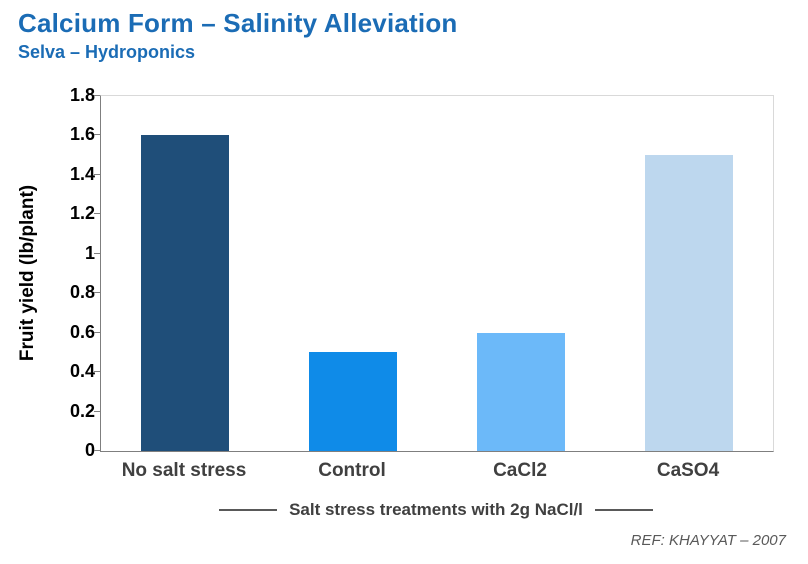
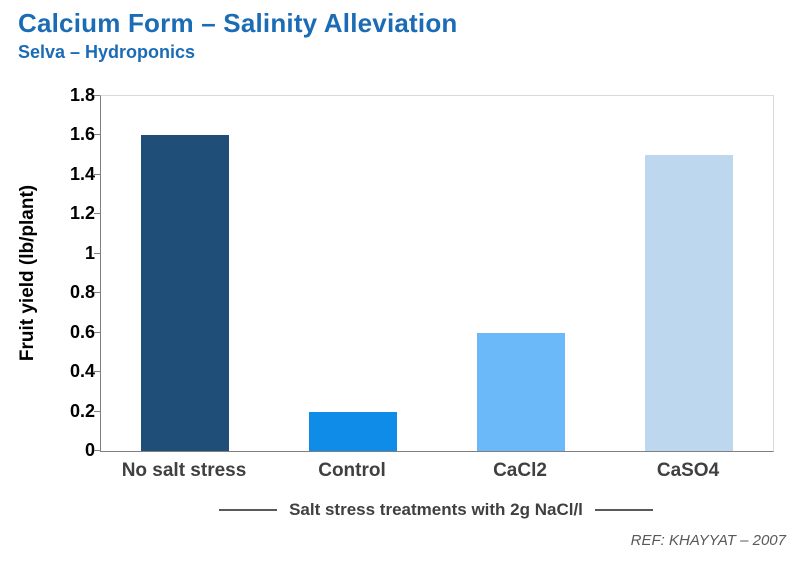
Control: 0.5 -> 0.2
